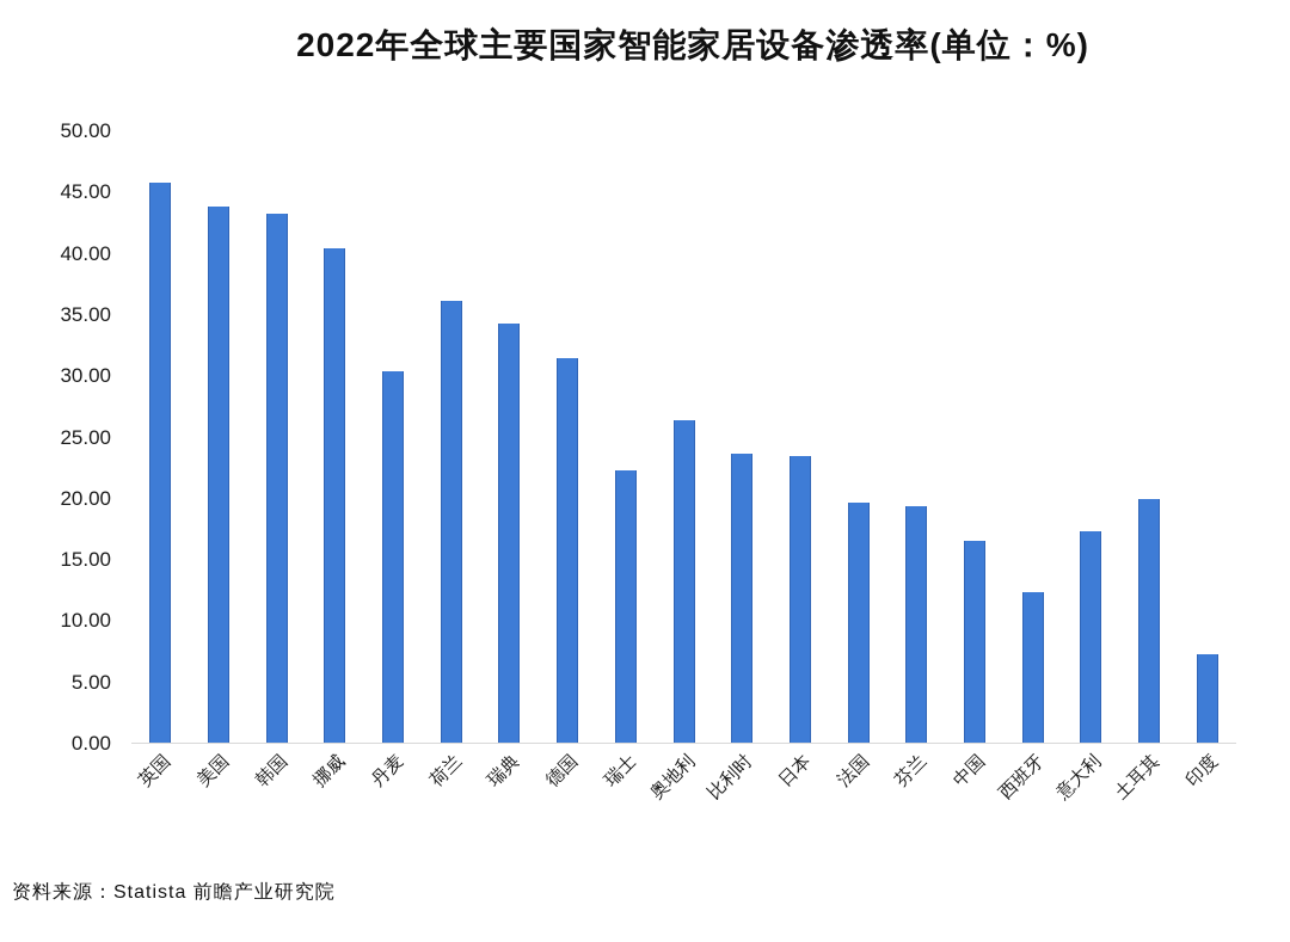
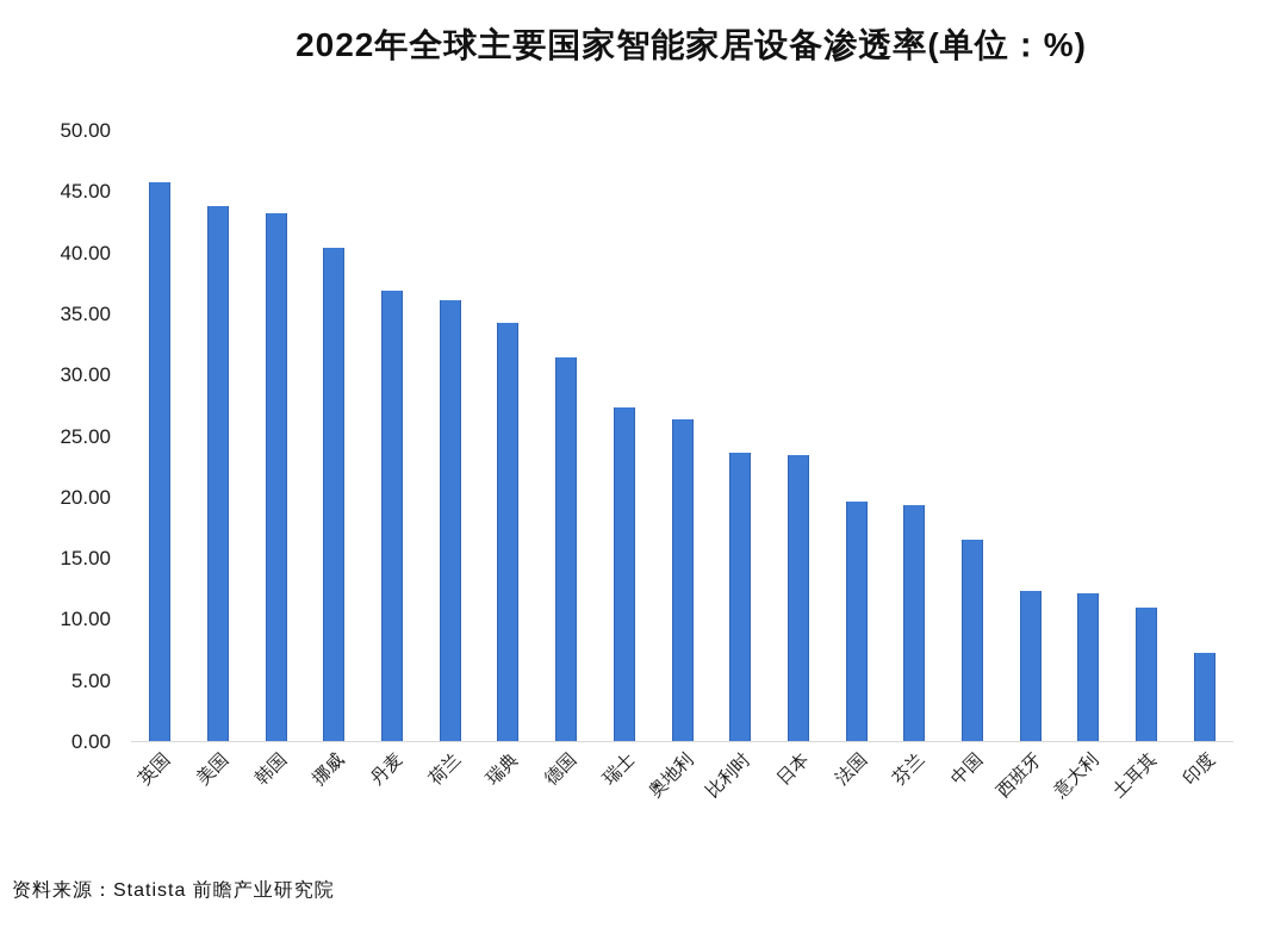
丹麦: 30.3 -> 36.8
瑞士: 22.2 -> 27.3
意大利: 17.3 -> 12.1
土耳其: 19.9 -> 10.9
